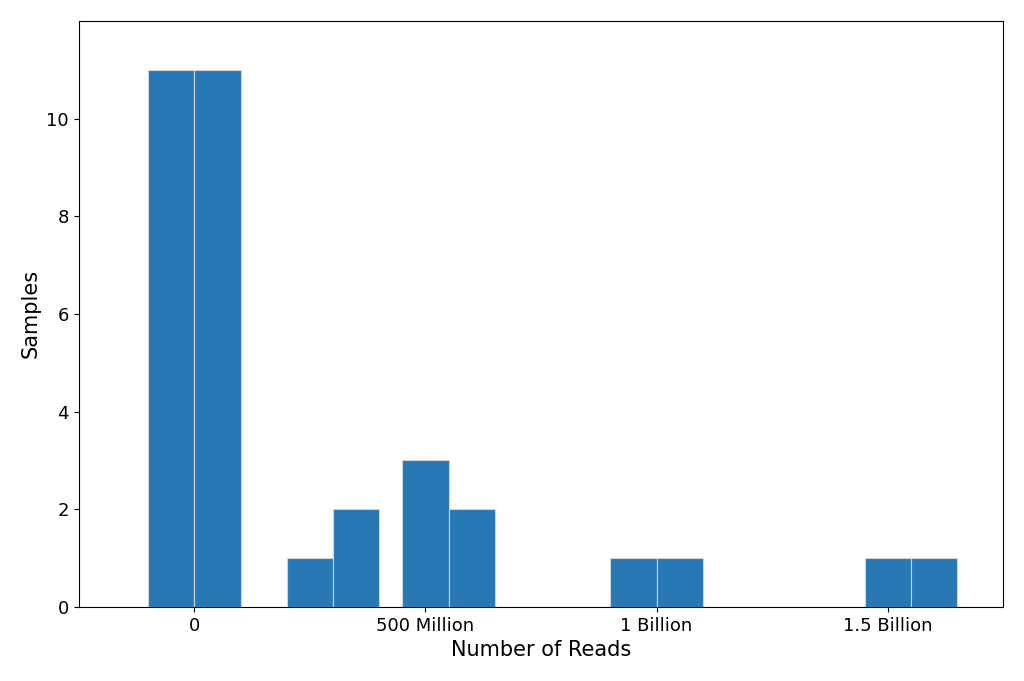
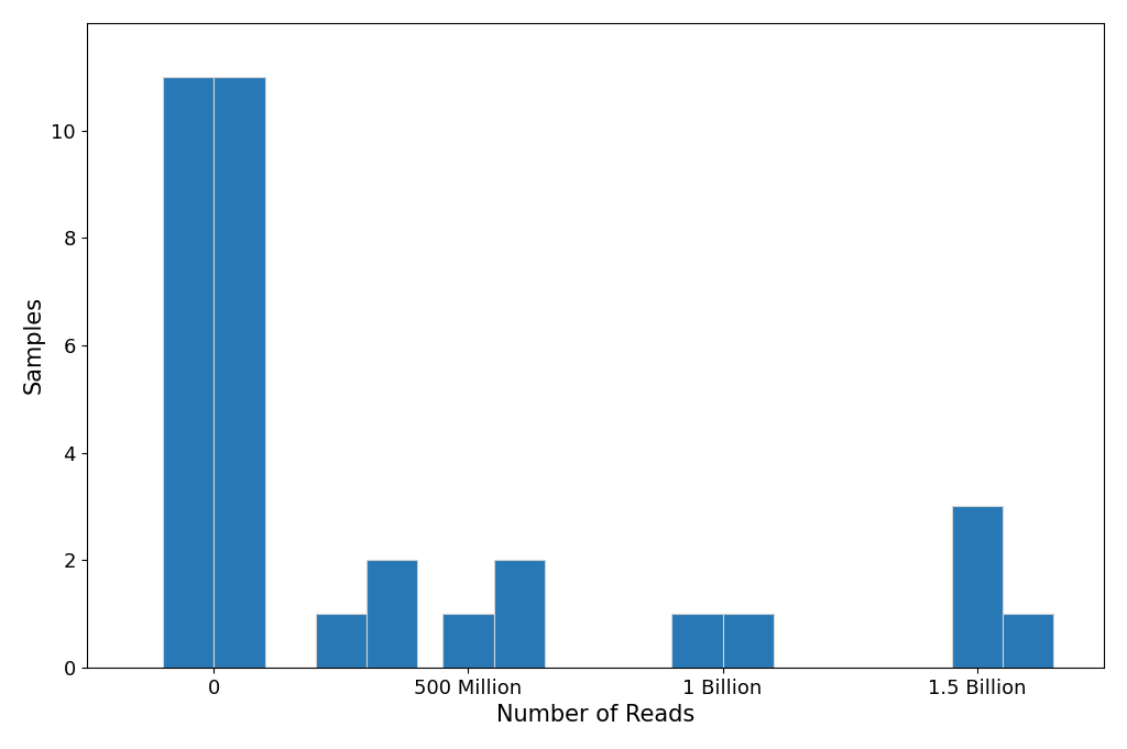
500 Million: 3 -> 1
1.5 Billion: 1 -> 3
